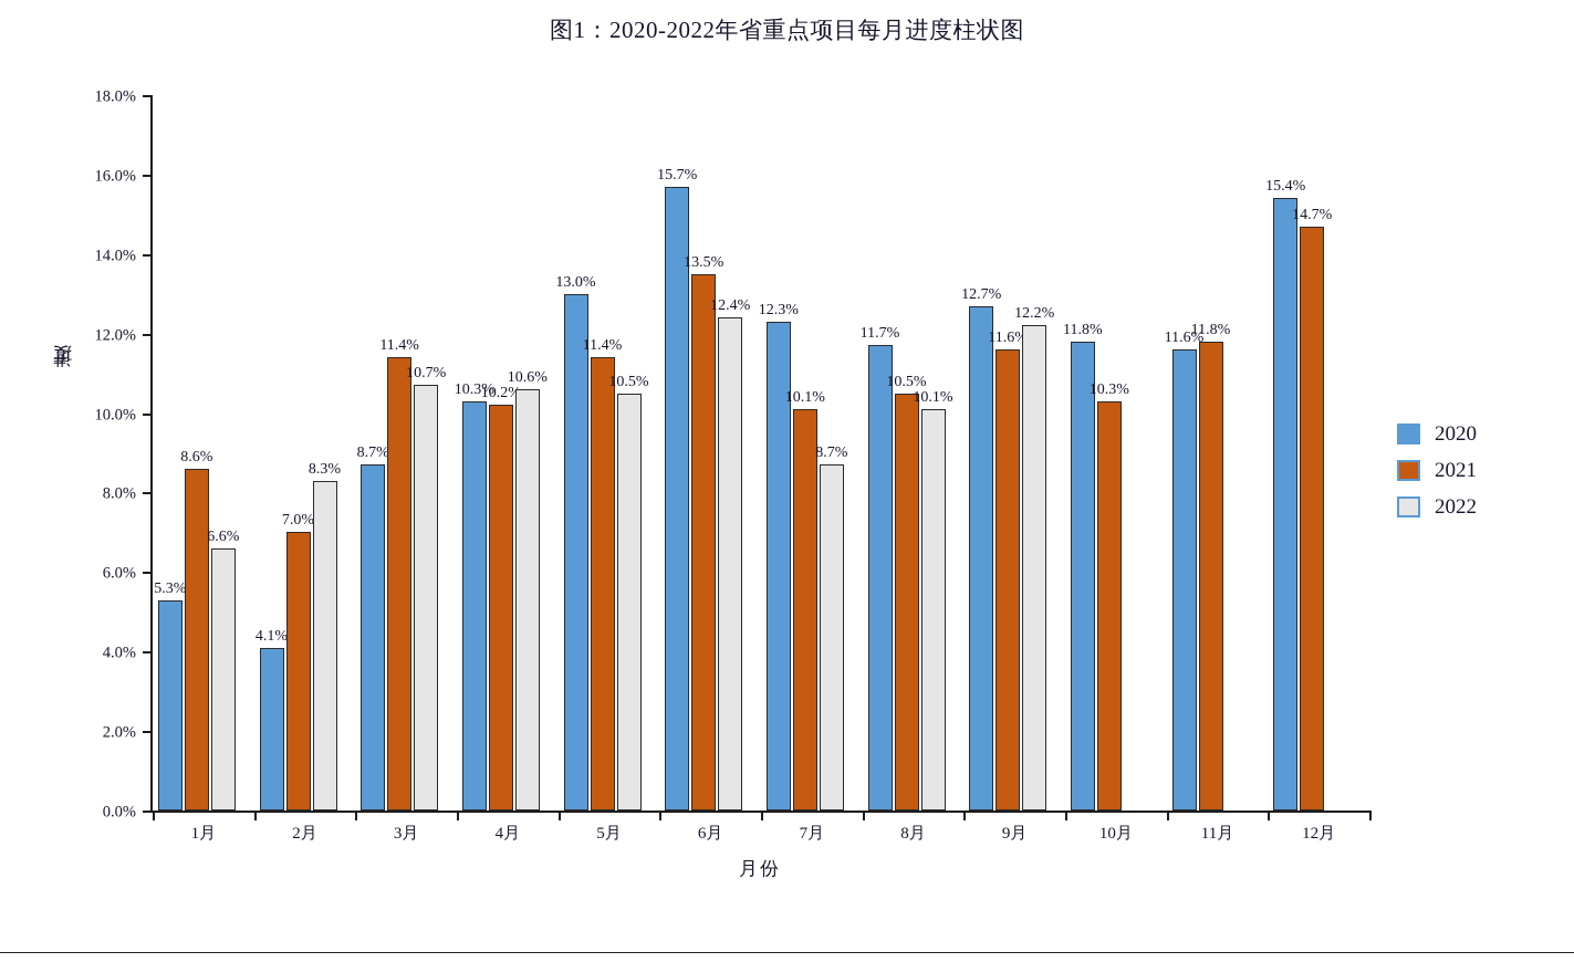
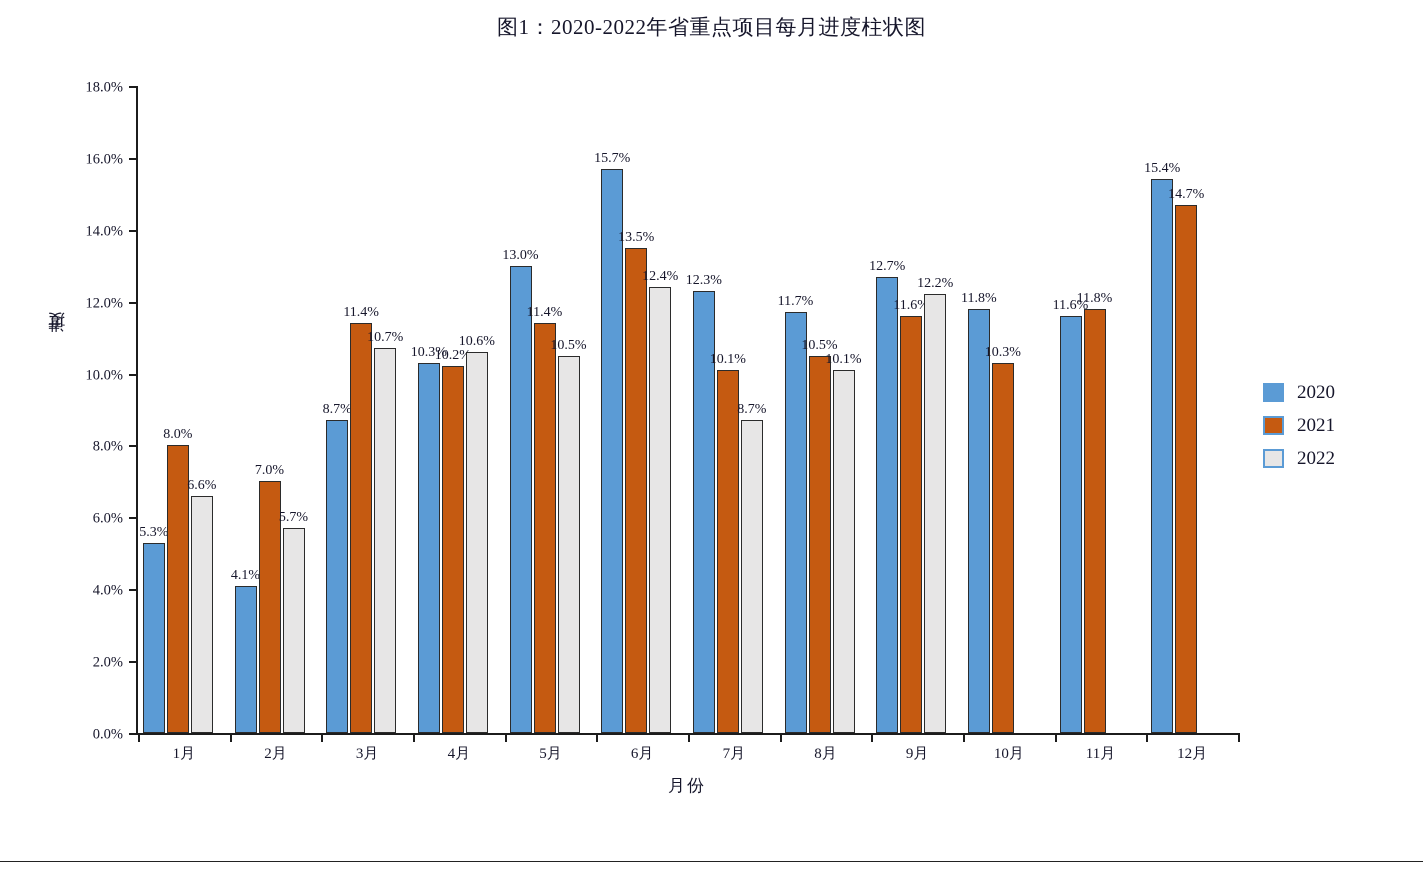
2021/1月: 8.6% -> 8.0%
2022/2月: 8.3% -> 5.7%
